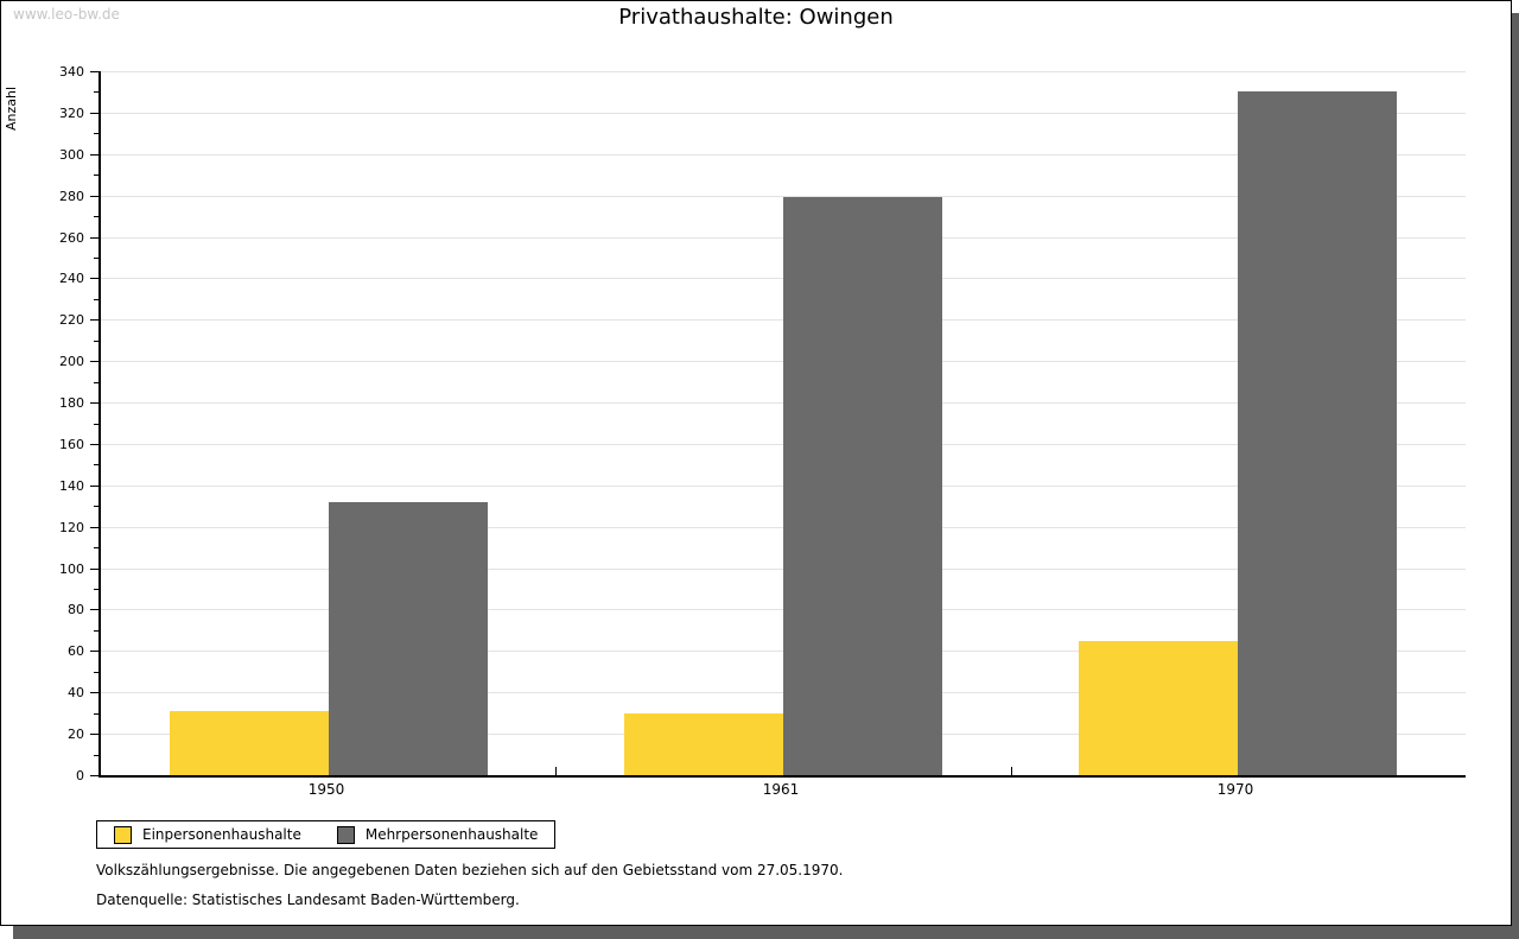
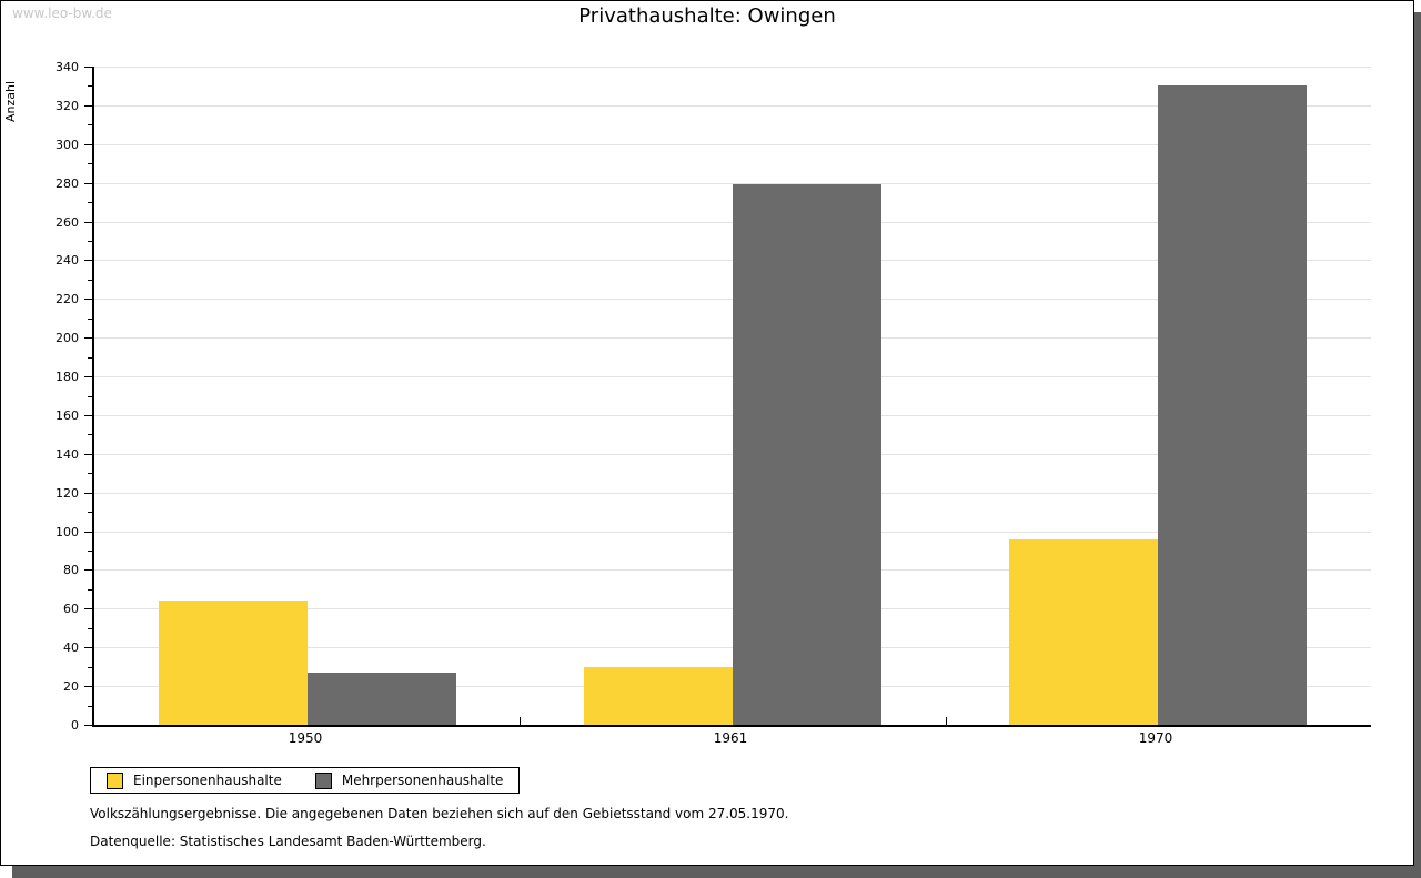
Einpersonenhaushalte/1950: 31 -> 64
Mehrpersonenhaushalte/1950: 132 -> 27
Einpersonenhaushalte/1970: 65 -> 96
